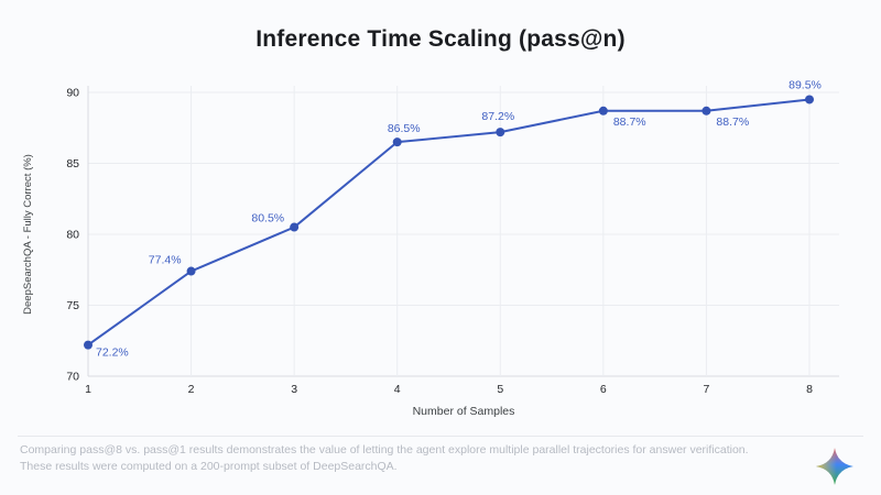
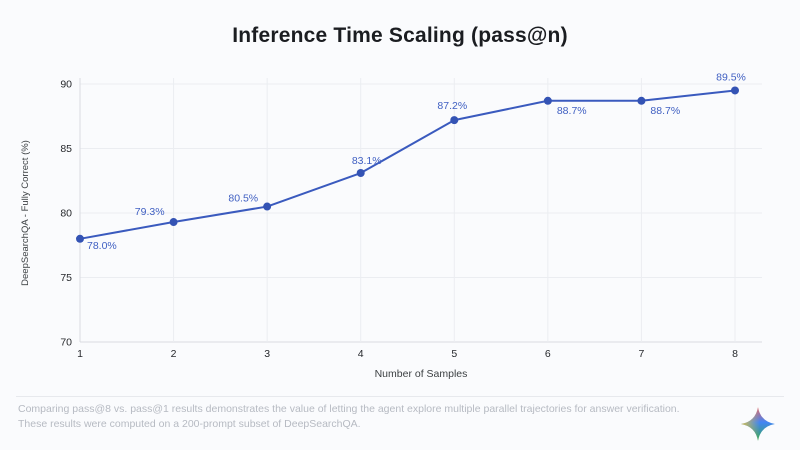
1: 72.2% -> 78.0%
2: 77.4% -> 79.3%
4: 86.5% -> 83.1%
